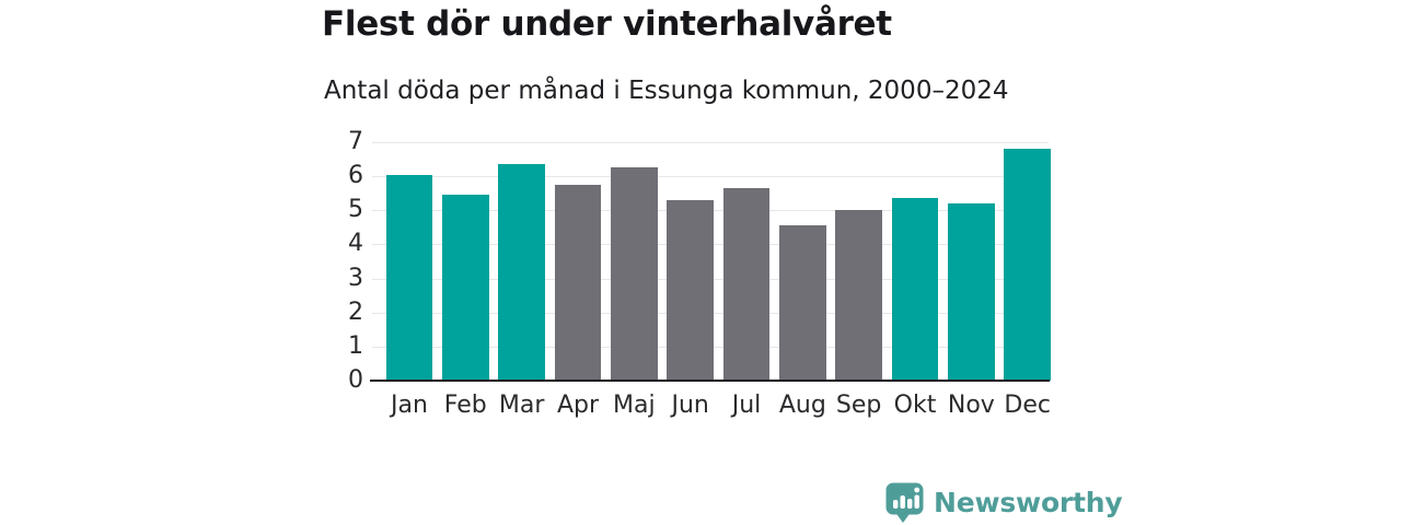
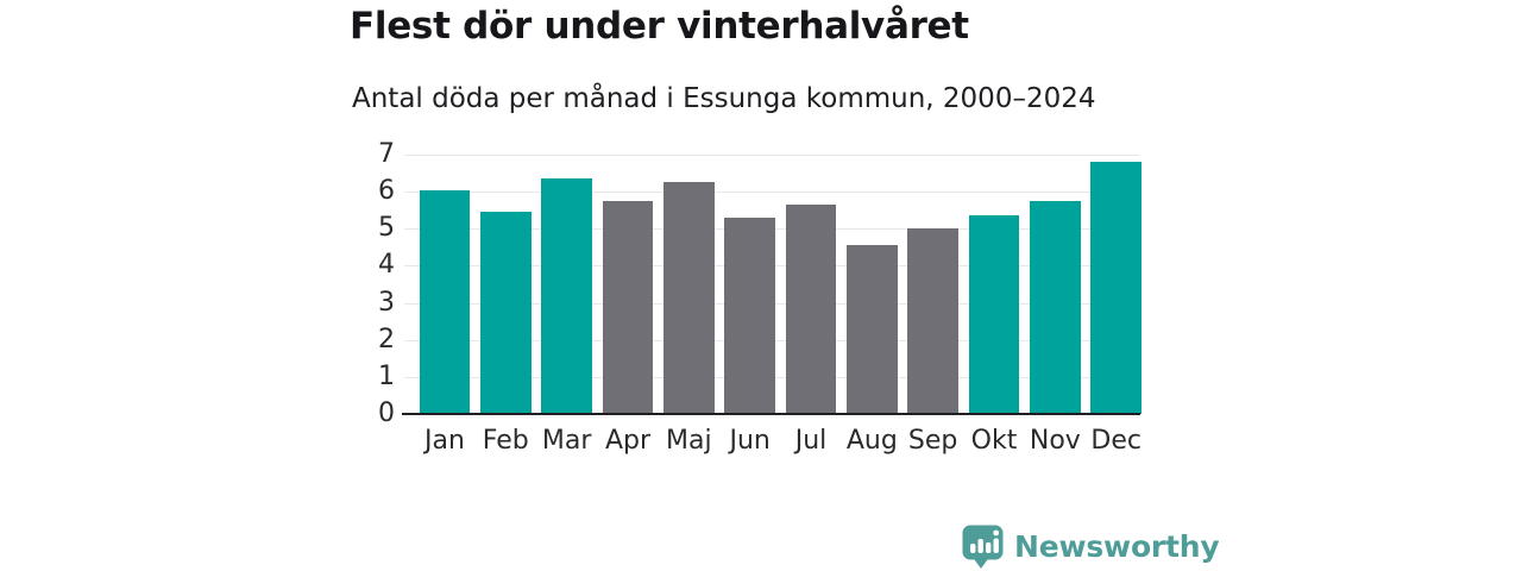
Nov: 5.2 -> 5.8
